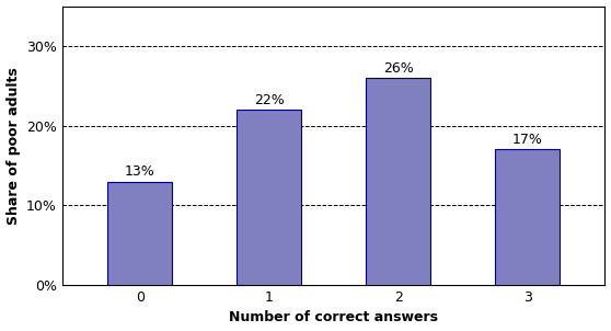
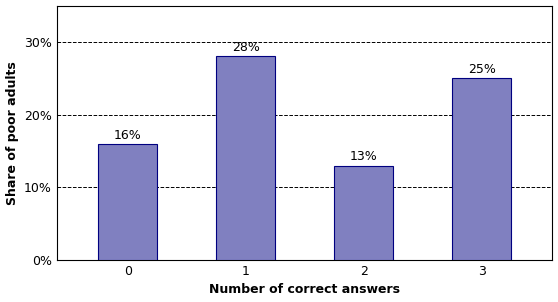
0: 13% -> 16%
1: 22% -> 28%
2: 26% -> 13%
3: 17% -> 25%
